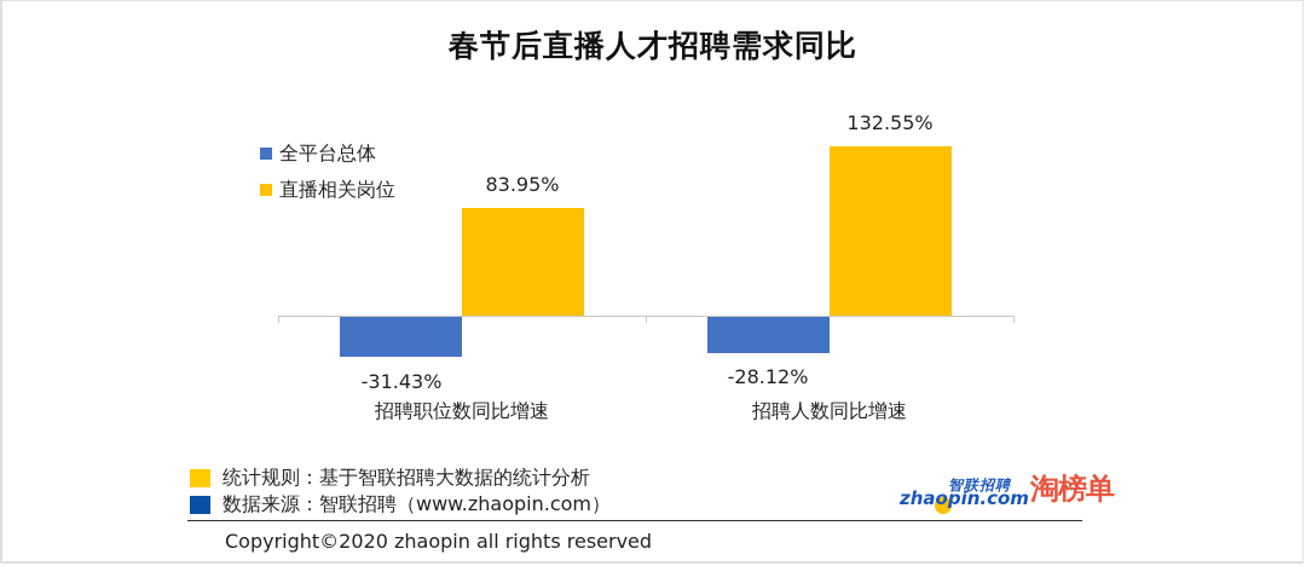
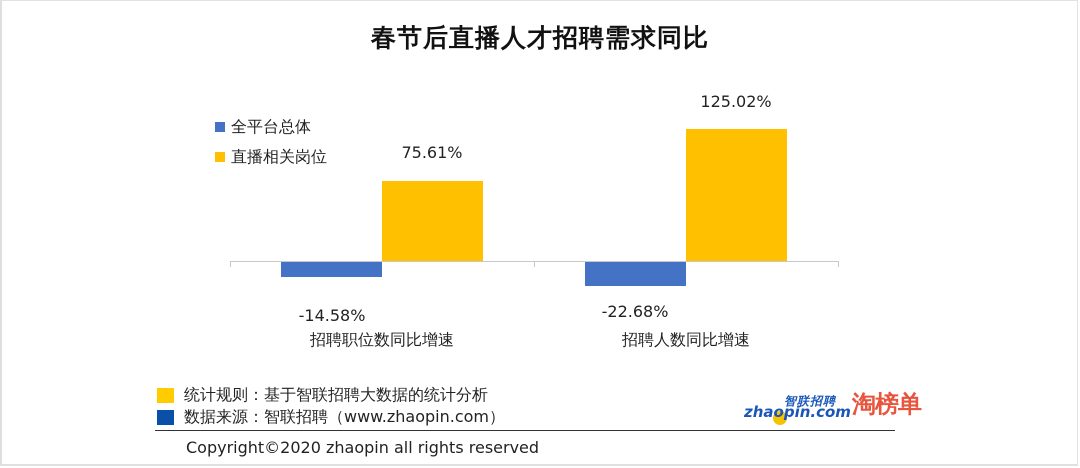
全平台总体/招聘职位数同比增速: -31.43% -> -14.58%
直播相关岗位/招聘职位数同比增速: 83.95% -> 75.61%
全平台总体/招聘人数同比增速: -28.12% -> -22.68%
直播相关岗位/招聘人数同比增速: 132.55% -> 125.02%
